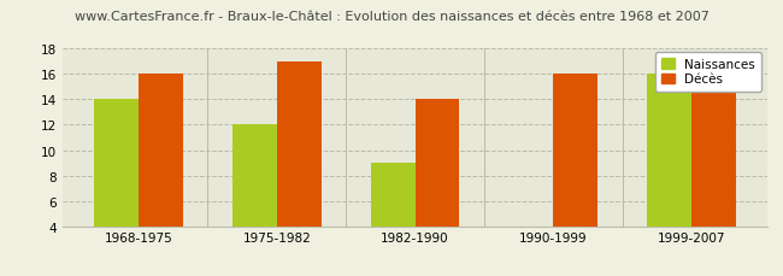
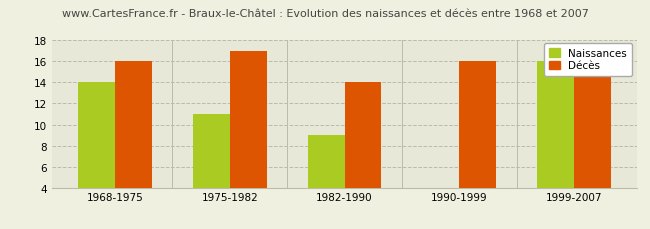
Naissances/1975-1982: 12 -> 11
